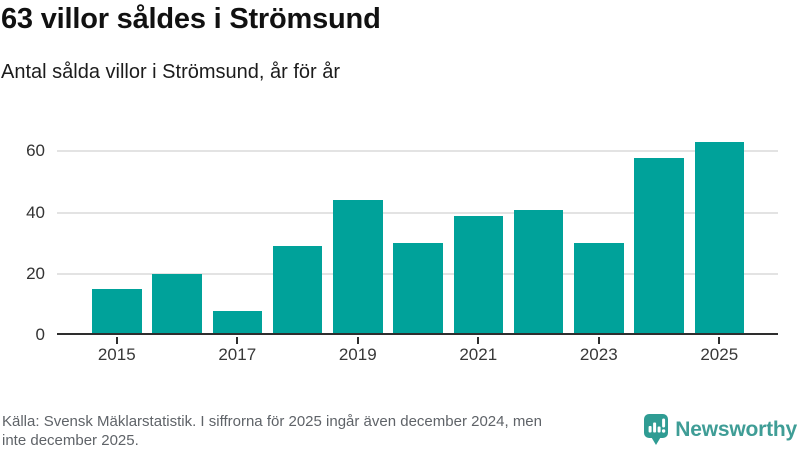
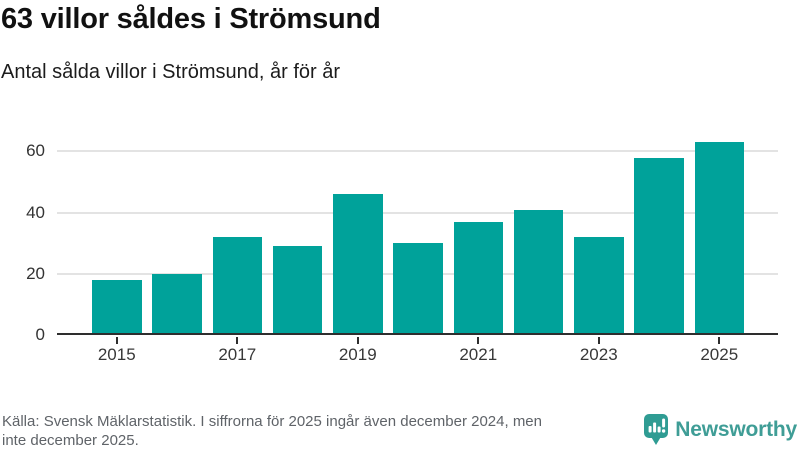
2015: 15 -> 18
2017: 8 -> 32
2019: 44 -> 46
2021: 39 -> 37
2023: 30 -> 32
